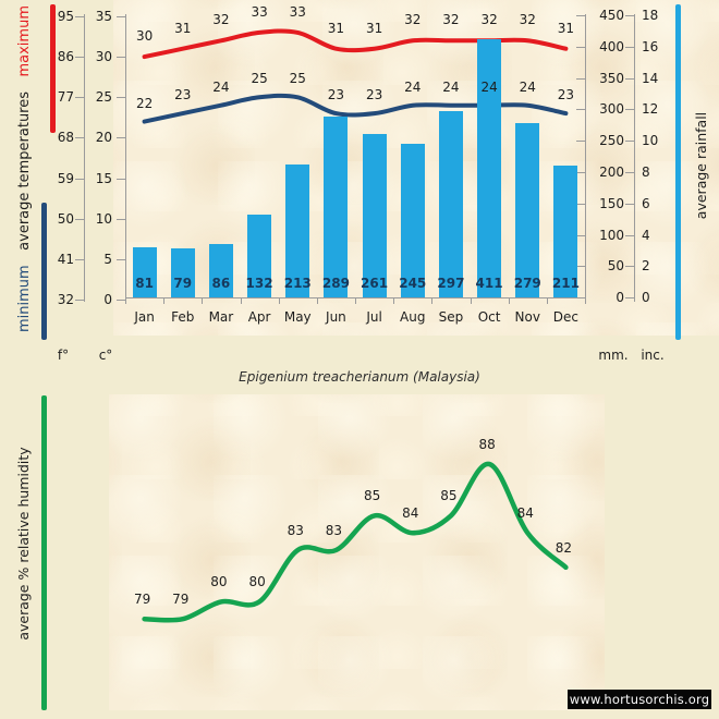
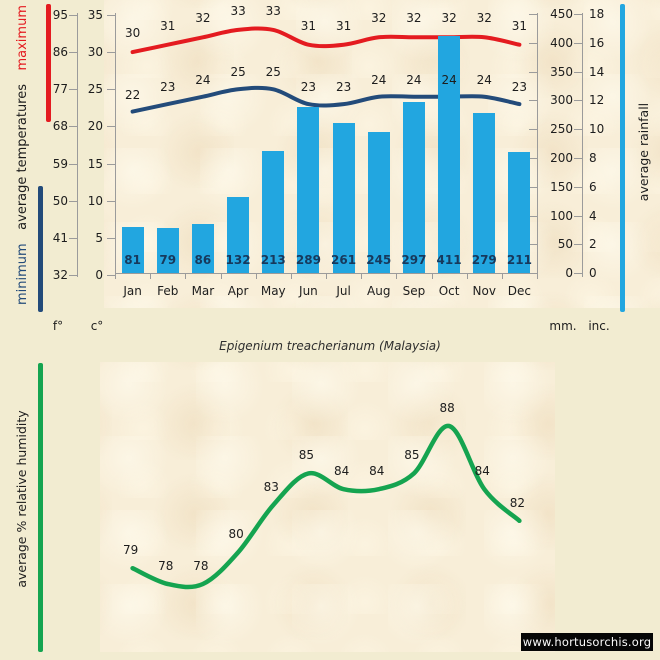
average % relative humidity/Feb: 79 -> 78
average % relative humidity/Mar: 80 -> 78
average % relative humidity/Jun: 83 -> 85
average % relative humidity/Jul: 85 -> 84
